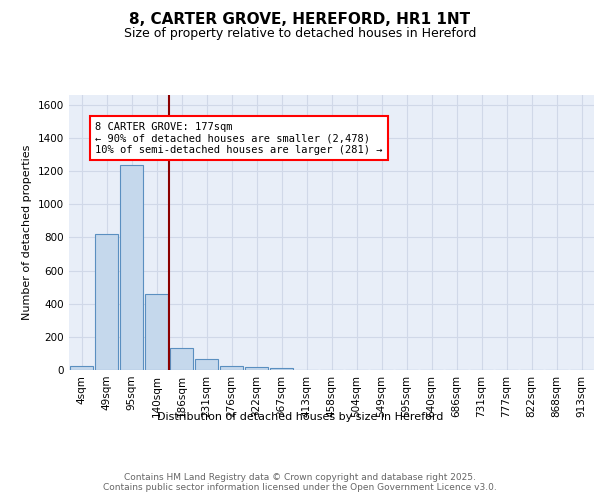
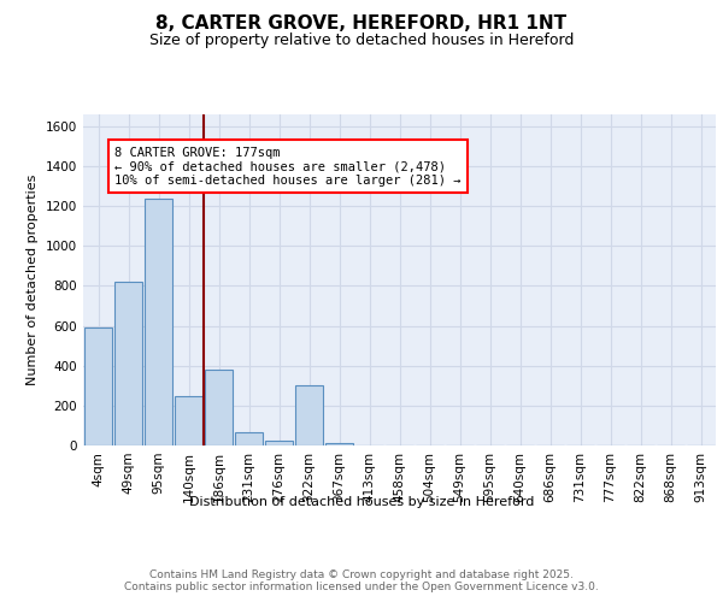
4sqm: 20 -> 590
140sqm: 460 -> 250
186sqm: 130 -> 380
322sqm: 20 -> 300
